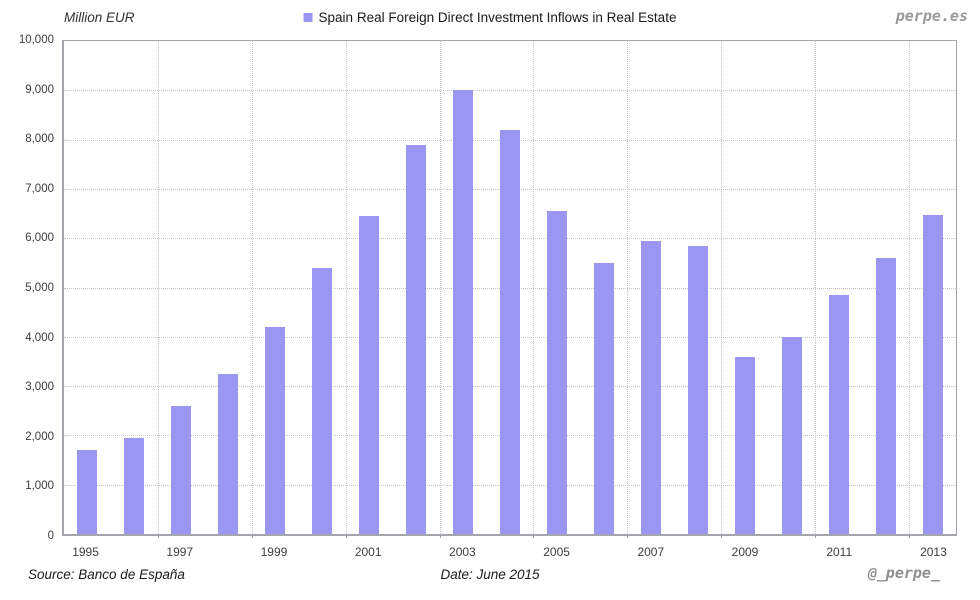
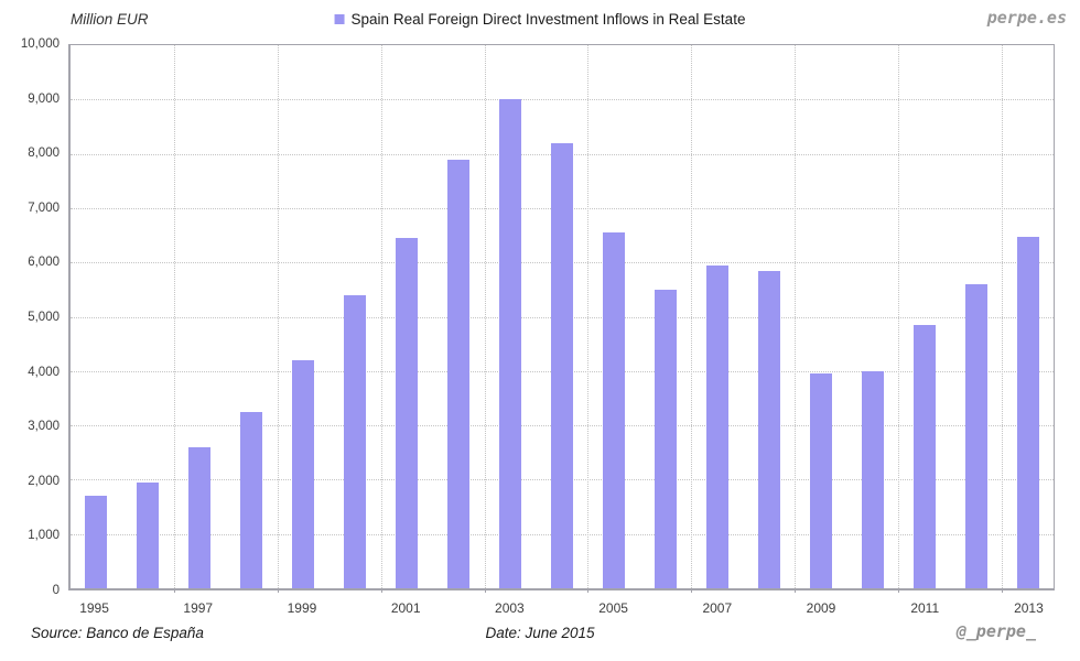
2009: 3600 -> 4000
